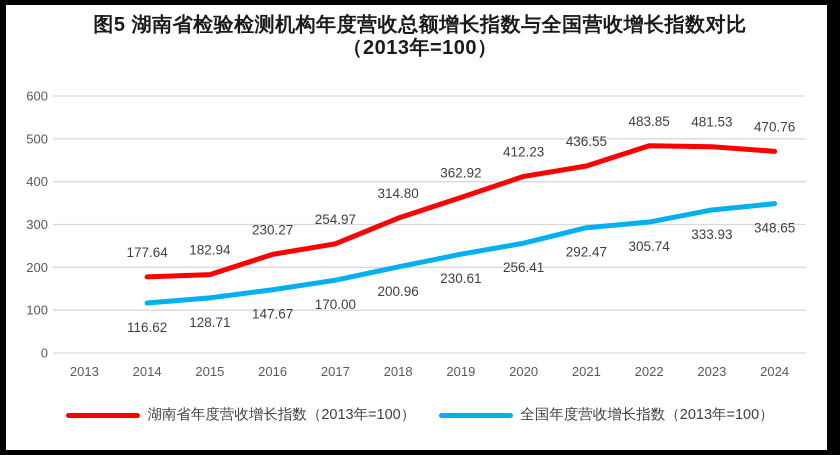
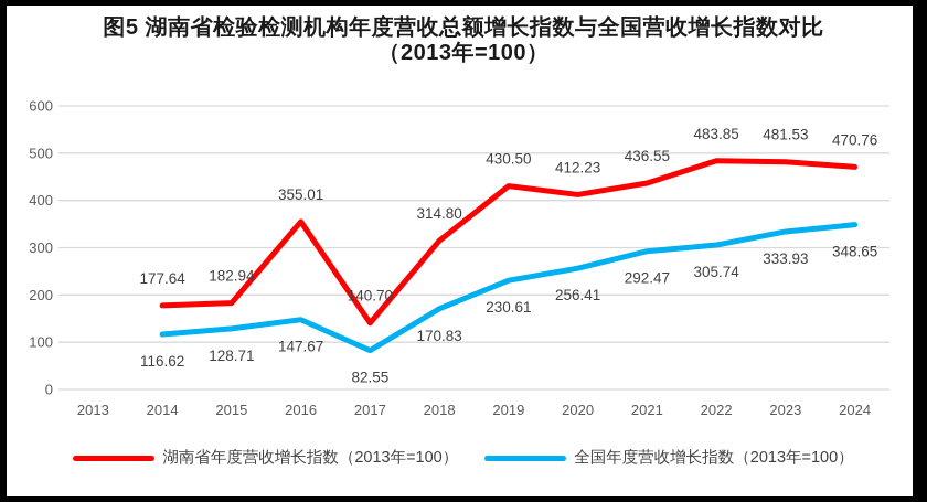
湖南省年度营收增长指数（2013年=100）/2016: 230.27 -> 355.01
湖南省年度营收增长指数（2013年=100）/2017: 254.97 -> 140.70
全国年度营收增长指数（2013年=100）/2017: 170.00 -> 82.55
全国年度营收增长指数（2013年=100）/2018: 200.96 -> 170.83
湖南省年度营收增长指数（2013年=100）/2019: 362.92 -> 430.50
